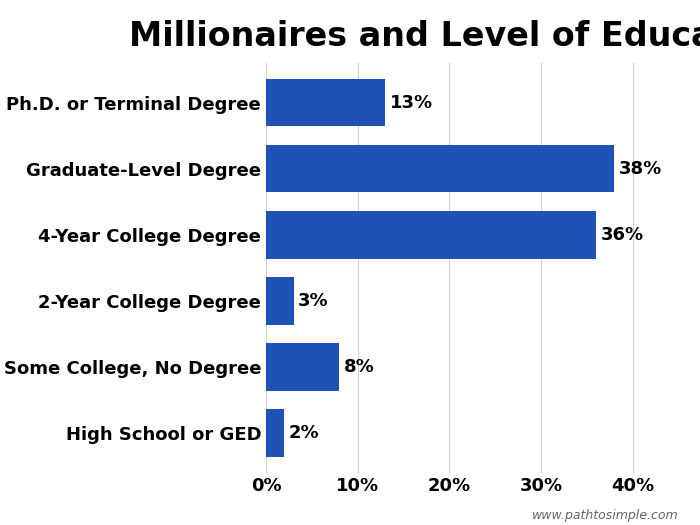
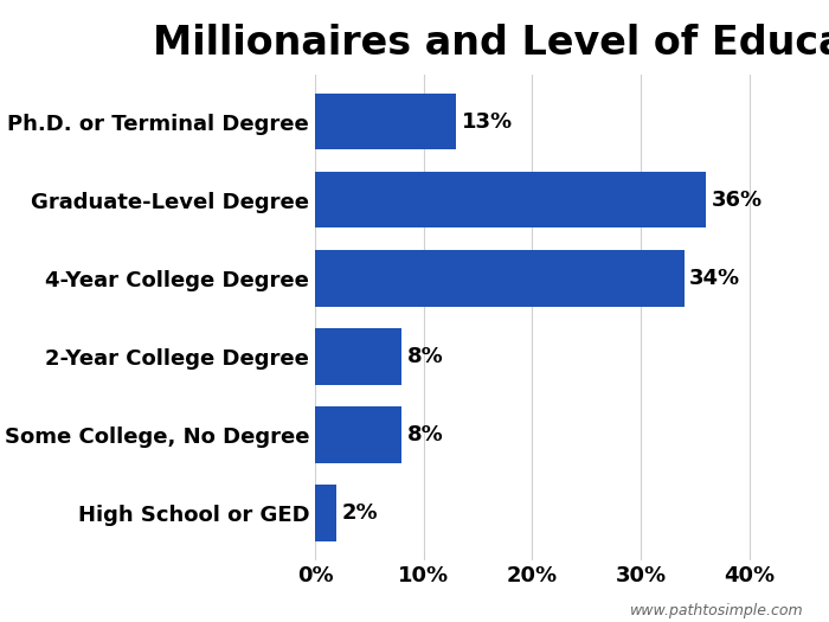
Graduate-Level Degree: 38% -> 36%
4-Year College Degree: 36% -> 34%
2-Year College Degree: 3% -> 8%
